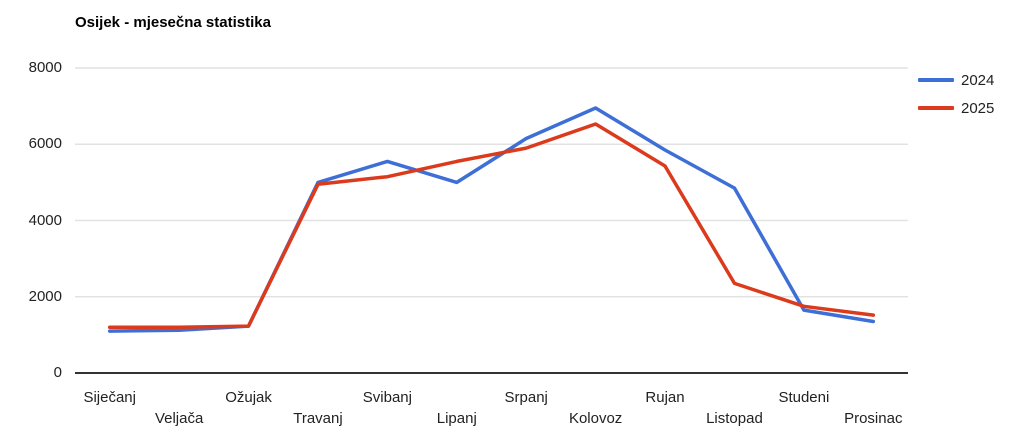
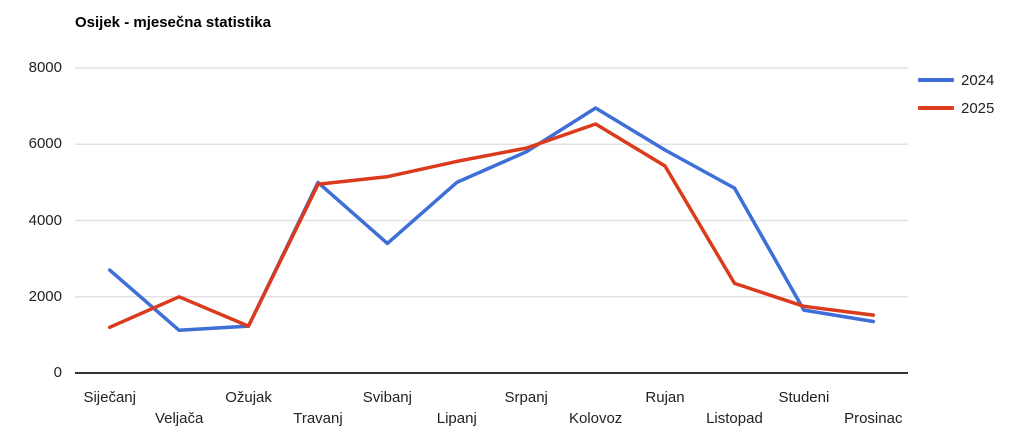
2024/Siječanj: 1100 -> 2700
2025/Veljača: 1200 -> 2000
2024/Svibanj: 5600 -> 3400
2024/Srpanj: 6200 -> 5800
